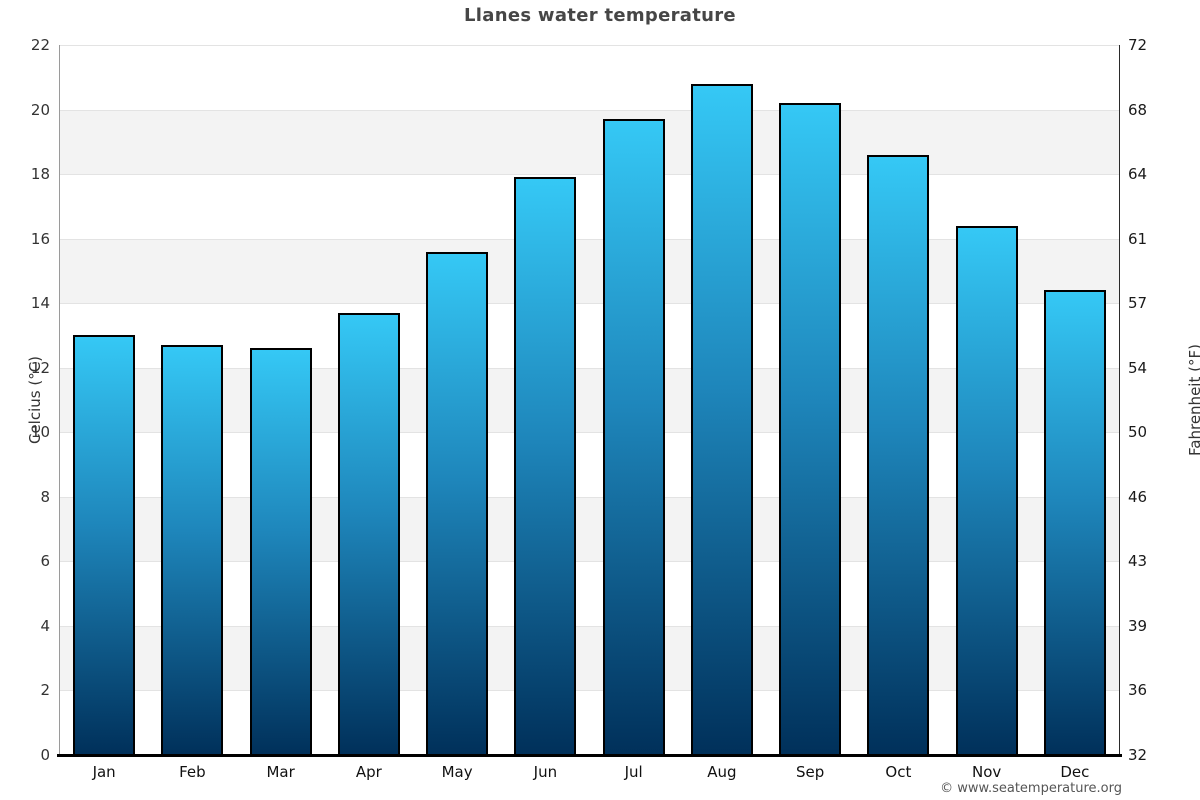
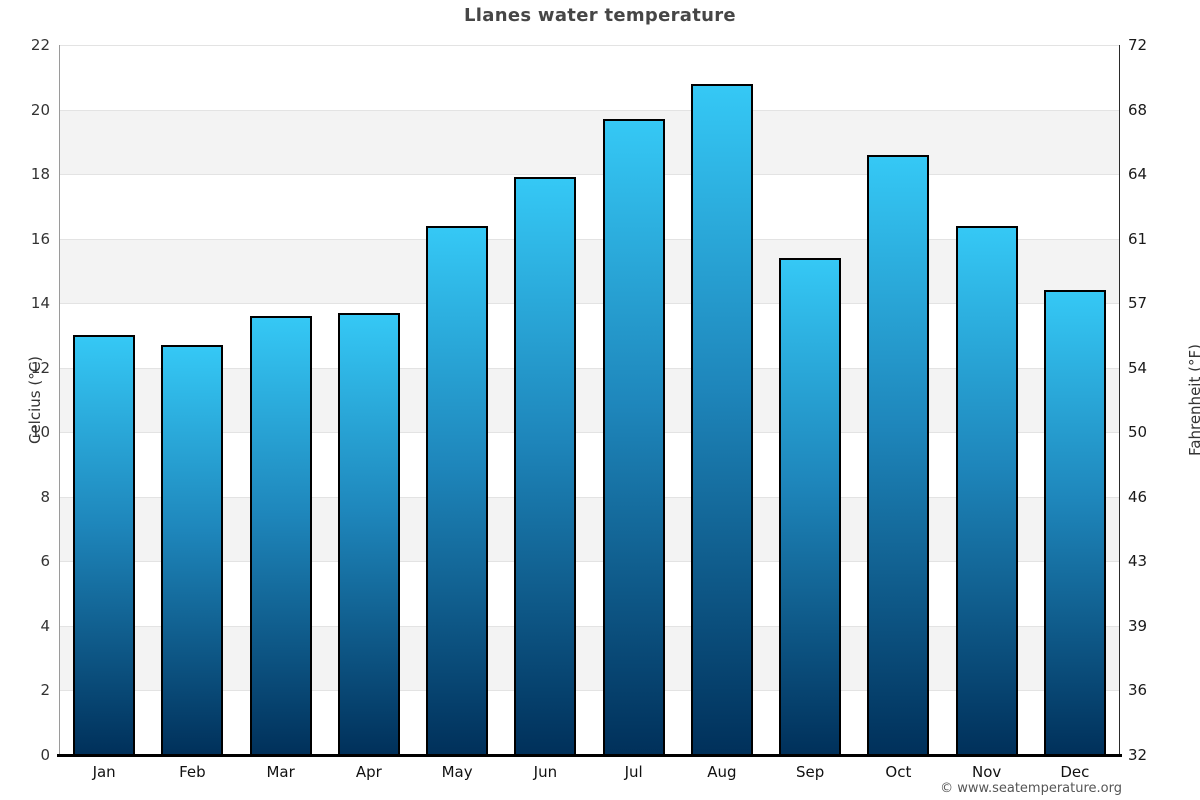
Mar: 12.6 -> 13.6
May: 15.6 -> 16.4
Sep: 20.2 -> 15.4
